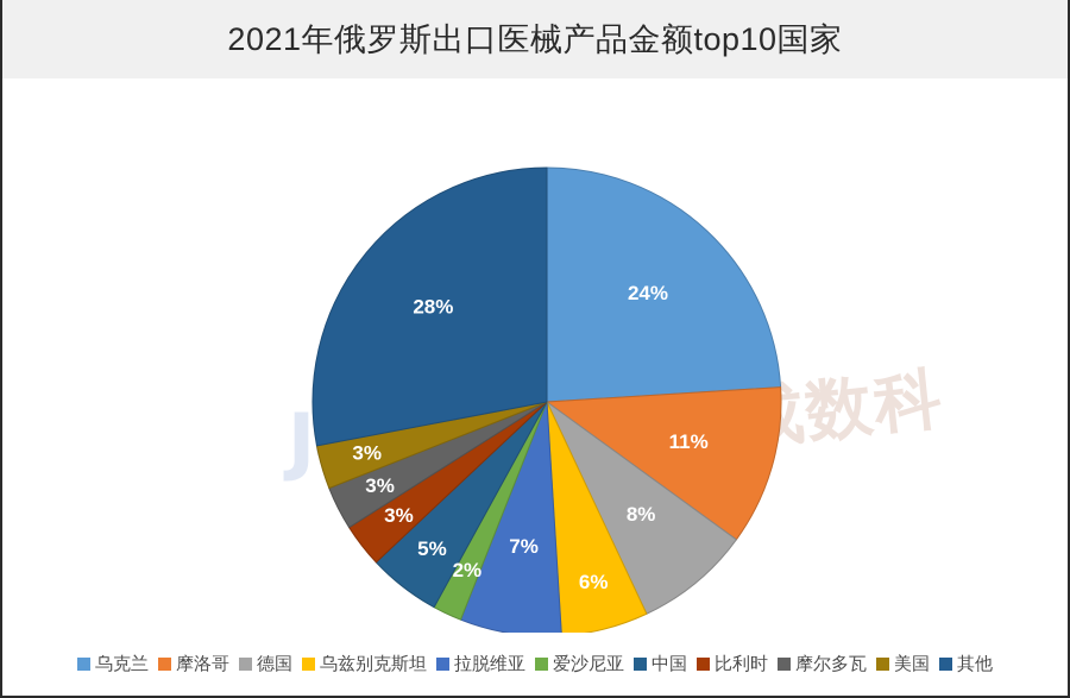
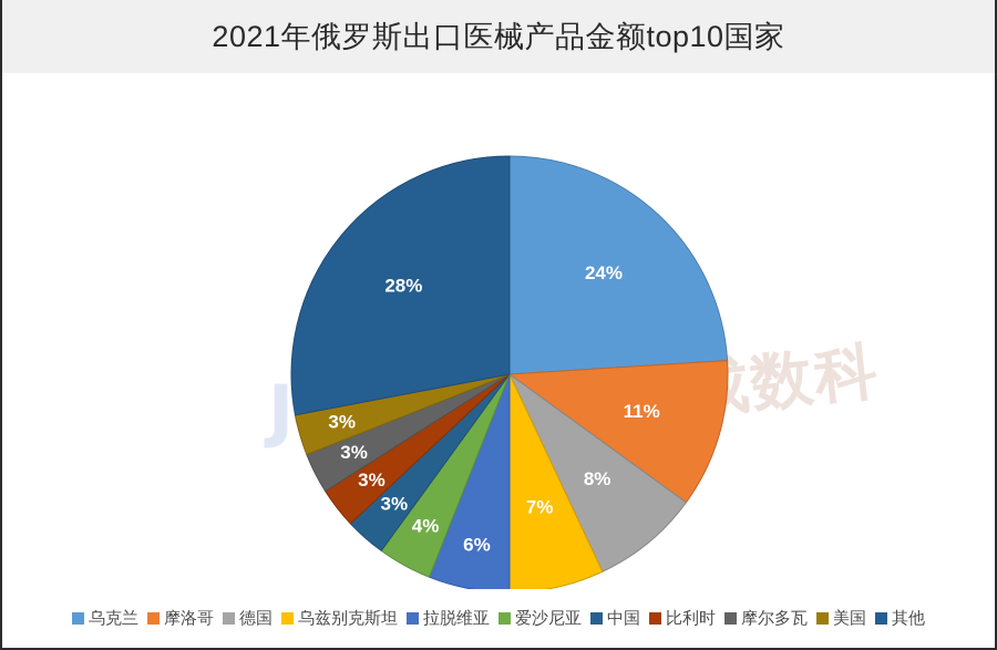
乌兹别克斯坦: 6% -> 7%
拉脱维亚: 7% -> 6%
爱沙尼亚: 2% -> 4%
中国: 5% -> 3%
